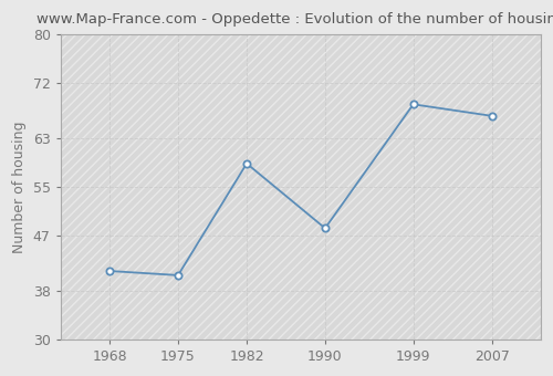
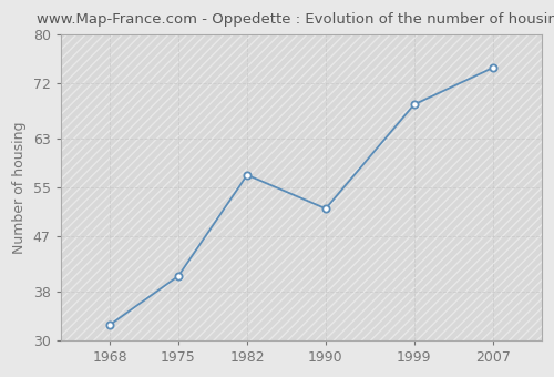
1968: 41.2 -> 32.5
1982: 58.8 -> 57.0
1990: 48.2 -> 51.5
2007: 66.6 -> 74.5
